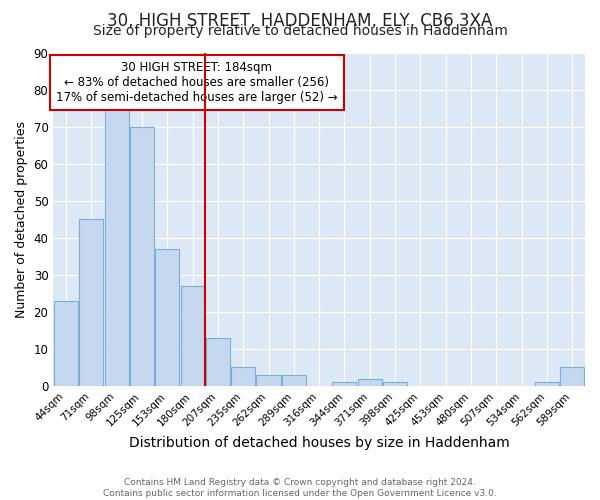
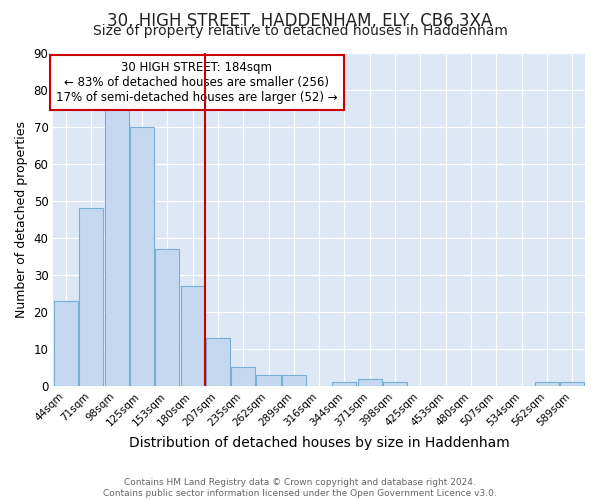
71sqm: 45 -> 48
589sqm: 5 -> 1
